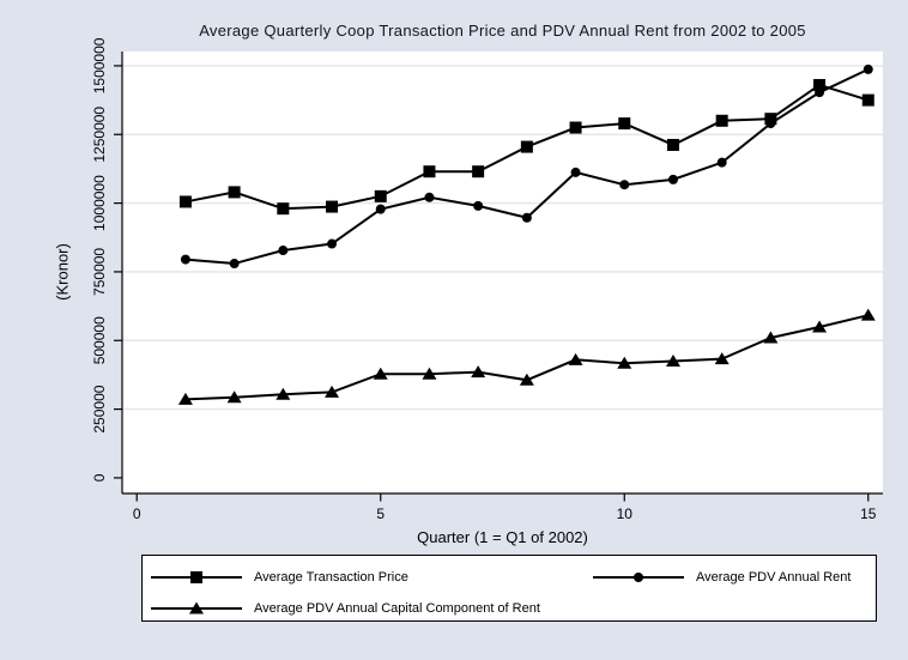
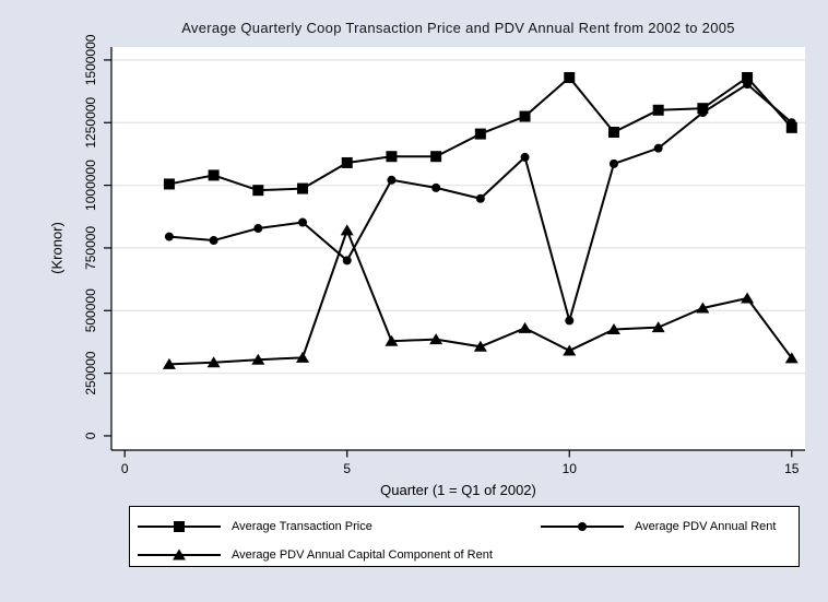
Average Transaction Price/5: 1020000 -> 1090000
Average PDV Annual Rent/5: 980000 -> 700000
Average PDV Annual Capital Component of Rent/5: 380000 -> 820000
Average Transaction Price/10: 1290000 -> 1430000
Average PDV Annual Rent/10: 1070000 -> 460000
Average PDV Annual Capital Component of Rent/10: 420000 -> 340000
Average Transaction Price/15: 1380000 -> 1230000
Average PDV Annual Rent/15: 1490000 -> 1250000
Average PDV Annual Capital Component of Rent/15: 590000 -> 310000
